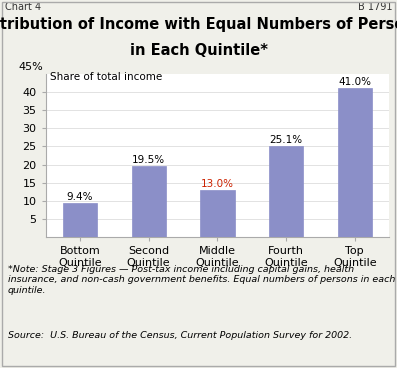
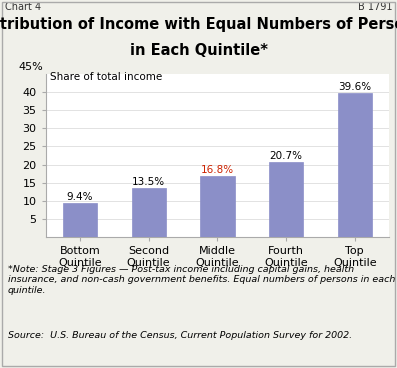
Second Quintile: 19.5% -> 13.5%
Middle Quintile: 13.0% -> 16.8%
Fourth Quintile: 25.1% -> 20.7%
Top Quintile: 41.0% -> 39.6%
